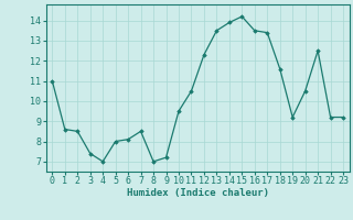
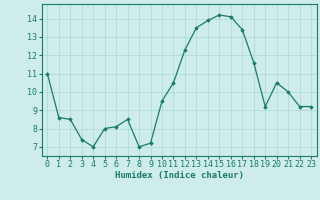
16: 13.5 -> 14.1
21: 12.5 -> 10.0
